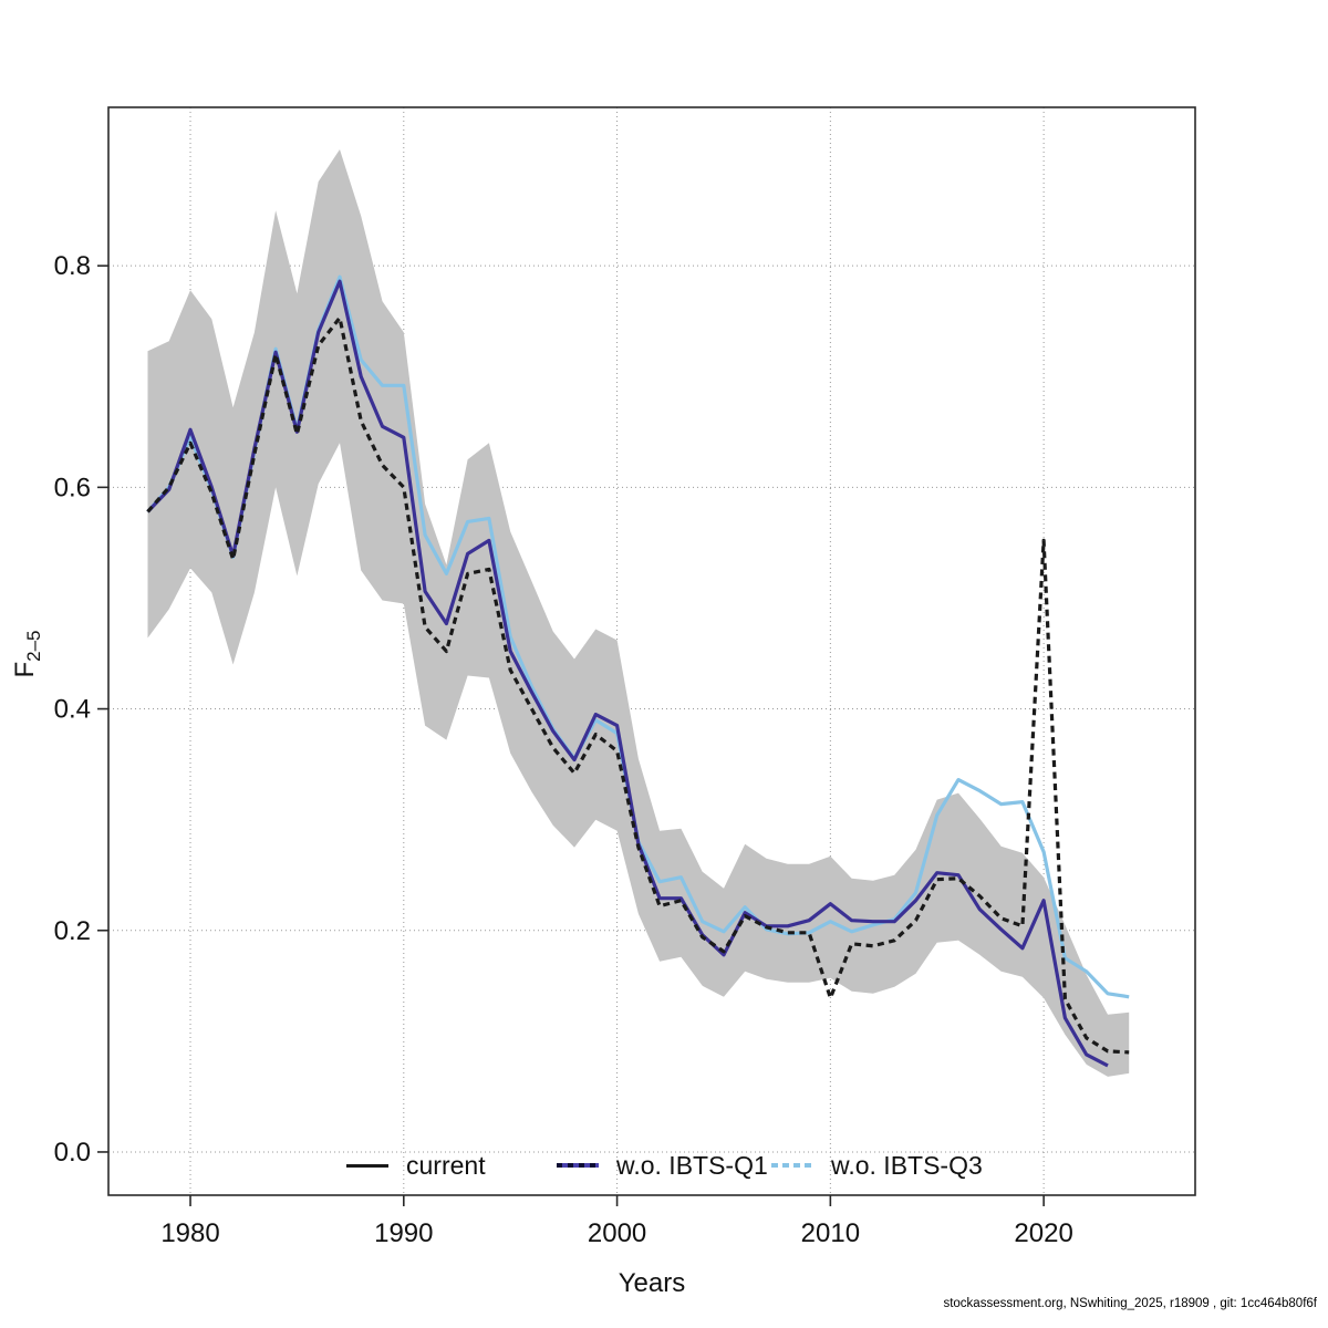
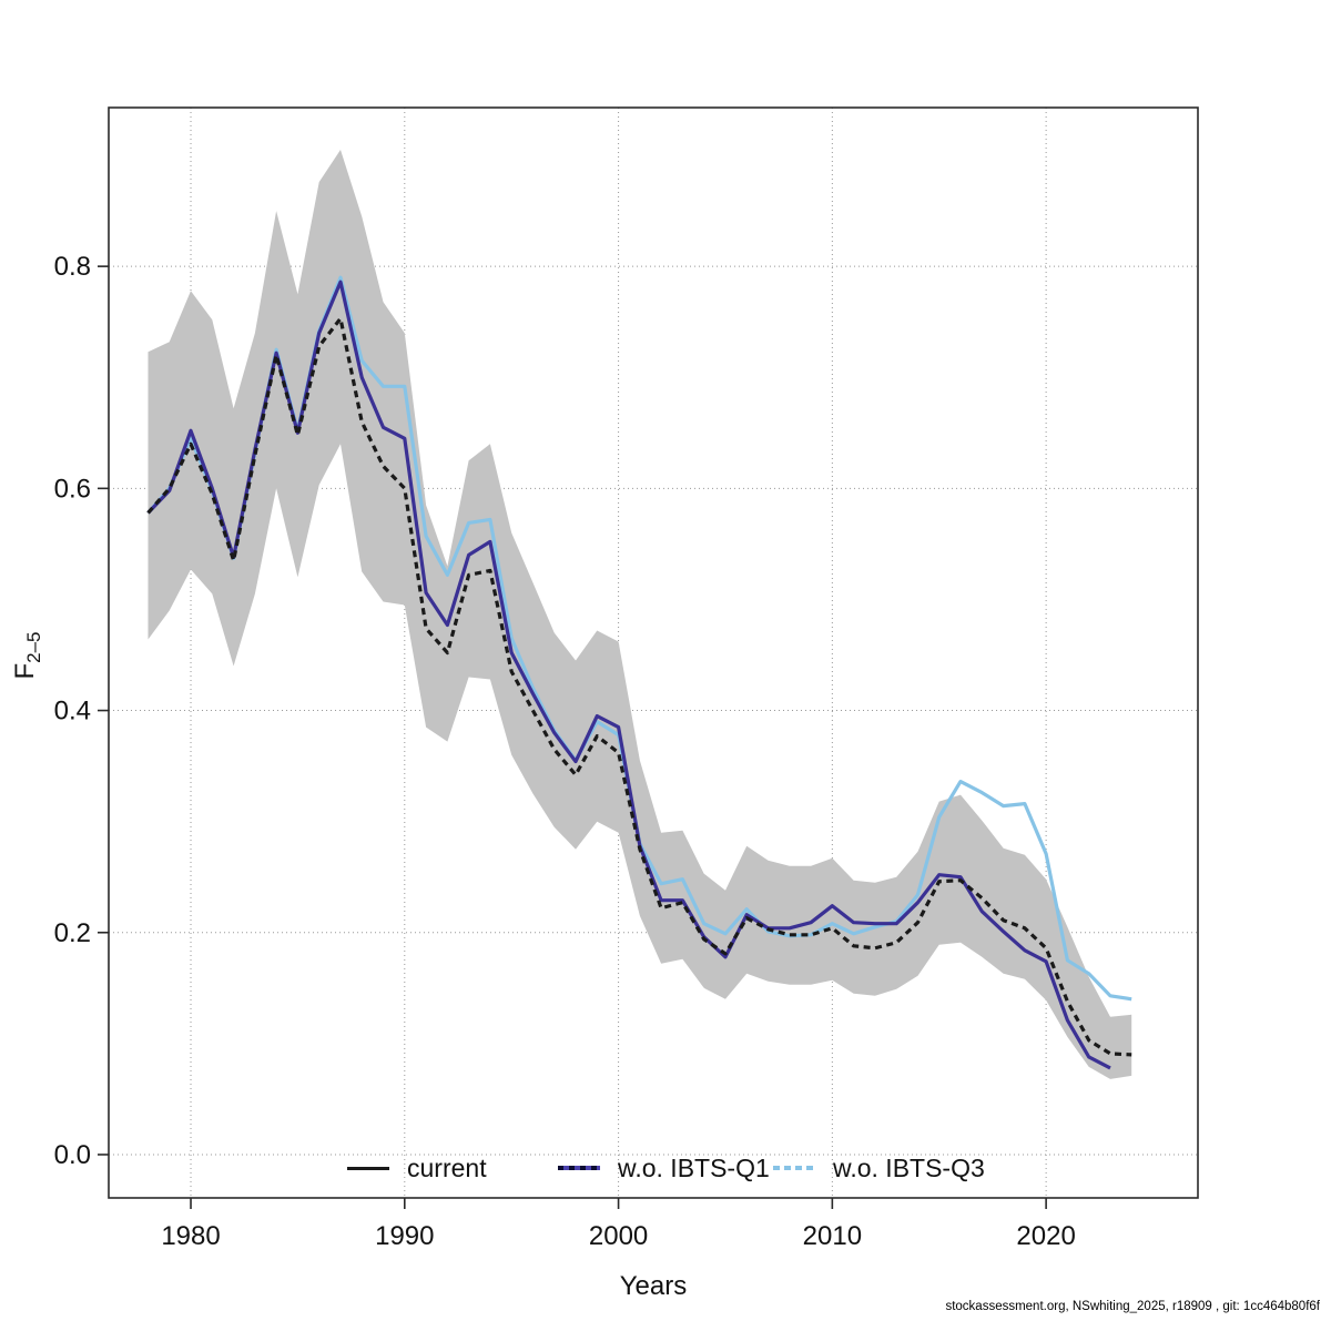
current/2010: 0.139 -> 0.204
current/2020: 0.552 -> 0.186
w.o. IBTS-Q1/2020: 0.227 -> 0.174
